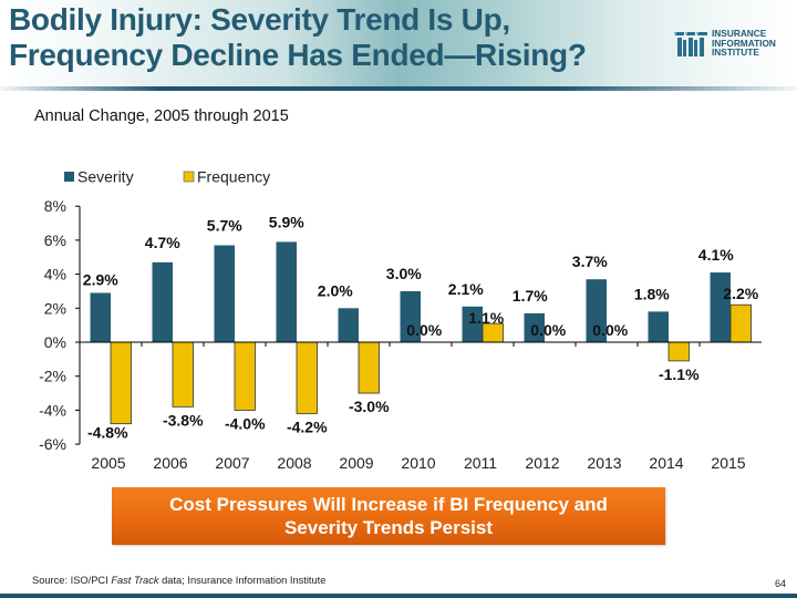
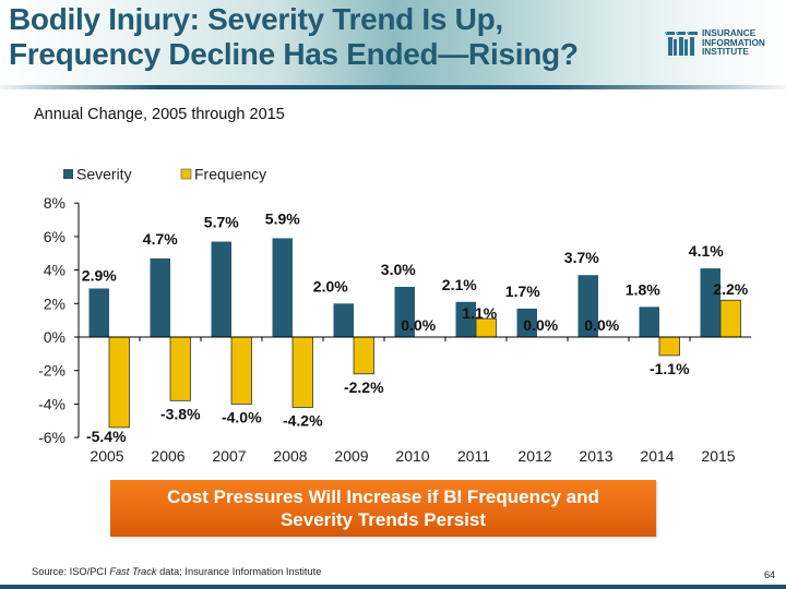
Frequency/2005: -4.8% -> -5.4%
Frequency/2009: -3.0% -> -2.2%
